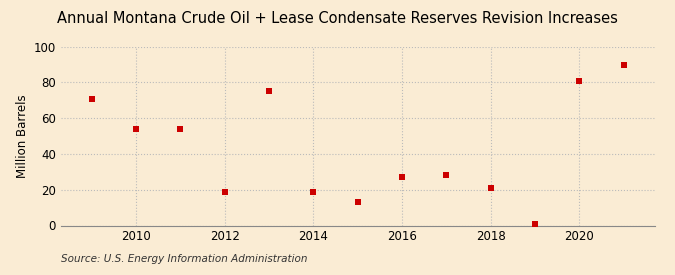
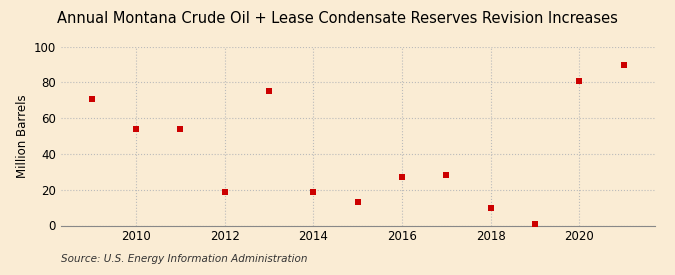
2018: 21 -> 10
